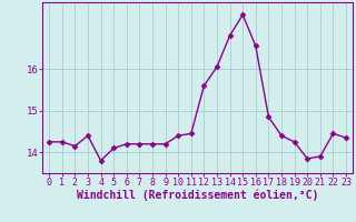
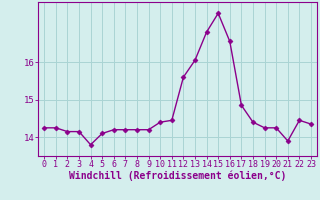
3: 14.40 -> 14.15
20: 13.85 -> 14.25
